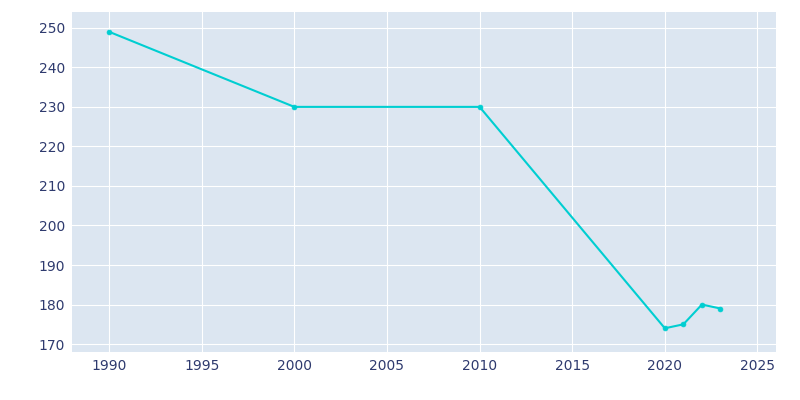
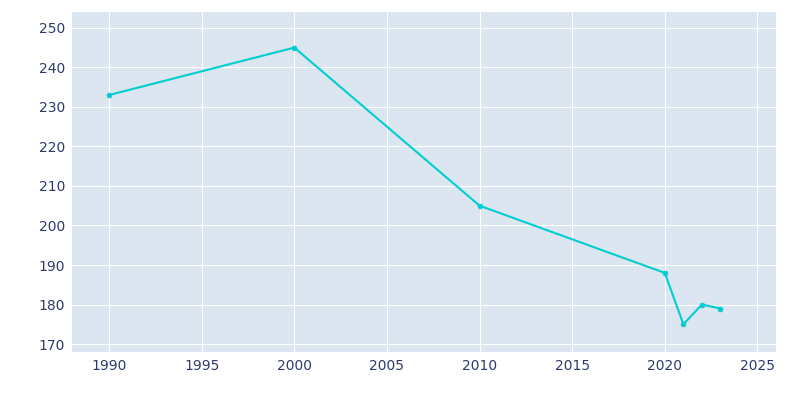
1990: 249 -> 233
2000: 230 -> 245
2010: 230 -> 205
2020: 174 -> 188
